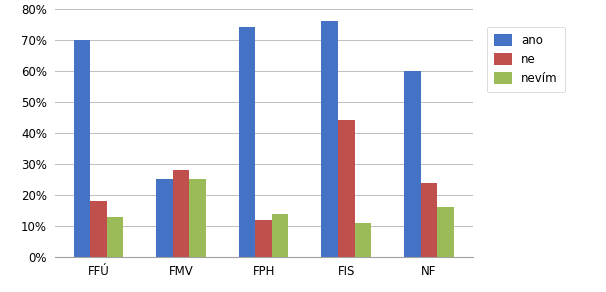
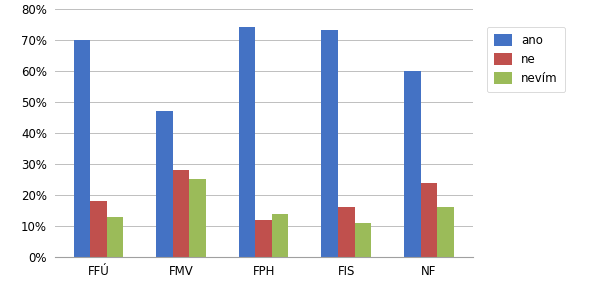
ano/FMV: 25% -> 47%
ano/FIS: 76% -> 73%
ne/FIS: 44% -> 16%
